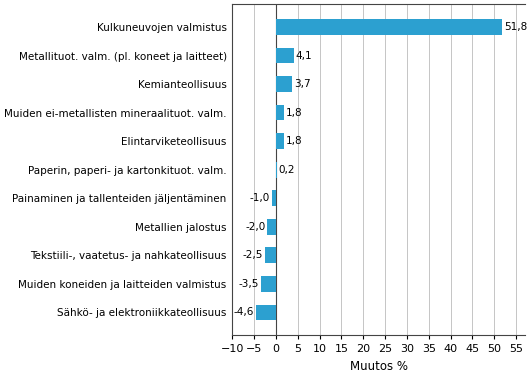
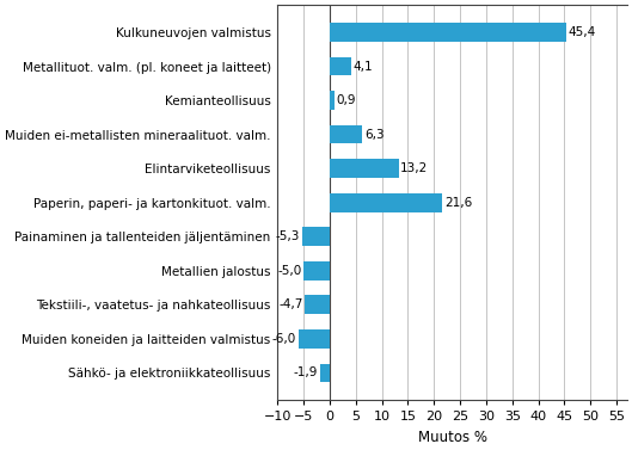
Kulkuneuvojen valmistus: 51,8 -> 45,4
Kemianteollisuus: 3,7 -> 0,9
Muiden ei-metallisten mineraalituot. valm.: 1,8 -> 6,3
Elintarviketeollisuus: 1,8 -> 13,2
Paperin, paperi- ja kartonkituot. valm.: 0,2 -> 21,6
Painaminen ja tallenteiden jäljentäminen: -1,0 -> -5,3
Metallien jalostus: -2,0 -> -5,0
Tekstiili-, vaatetus- ja nahkateollisuus: -2,5 -> -4,7
Muiden koneiden ja laitteiden valmistus: -3,5 -> -6,0
Sähkö- ja elektroniikkateollisuus: -4,6 -> -1,9
